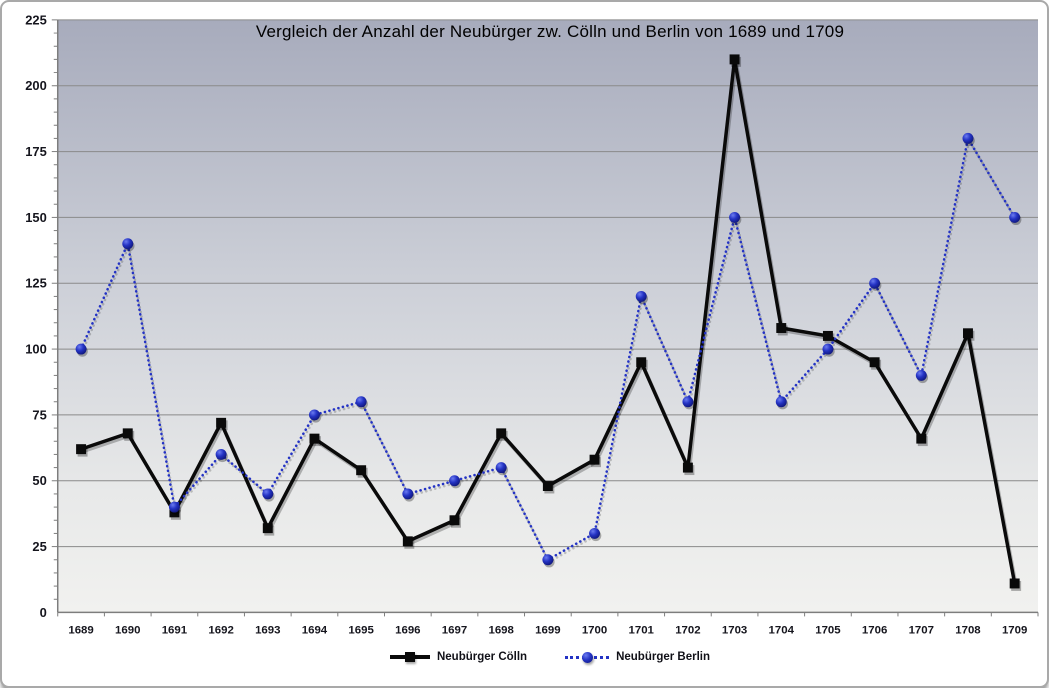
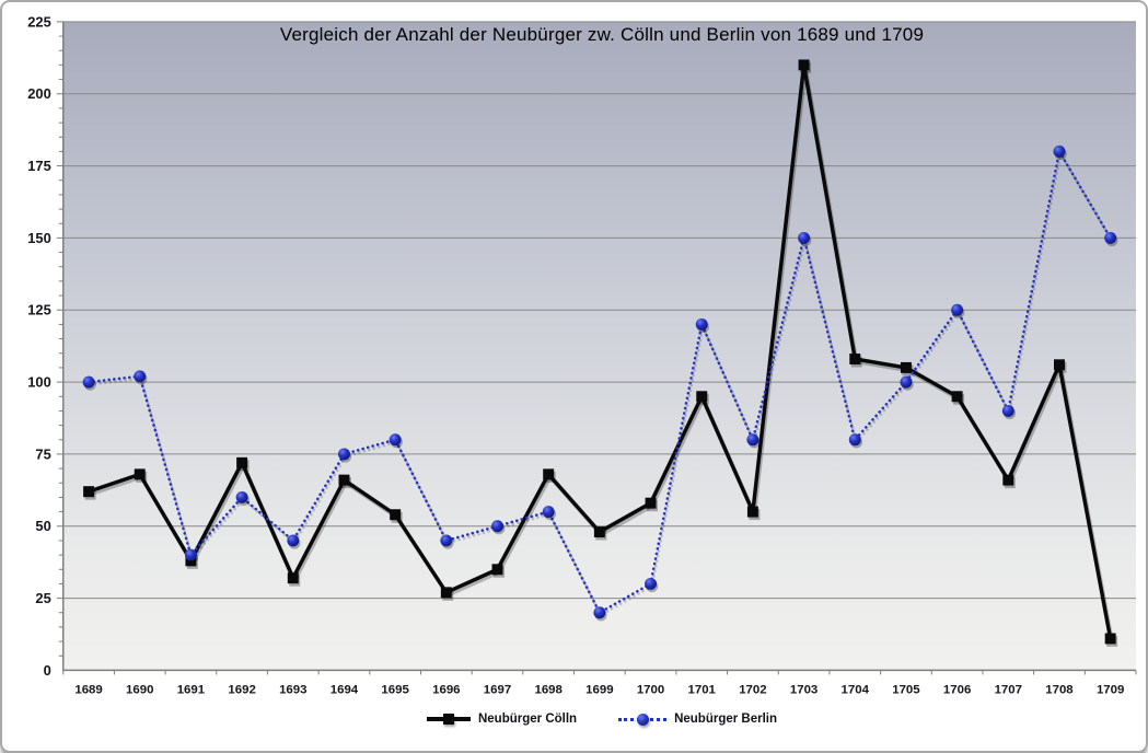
Neubürger Berlin/1690: 140 -> 102
